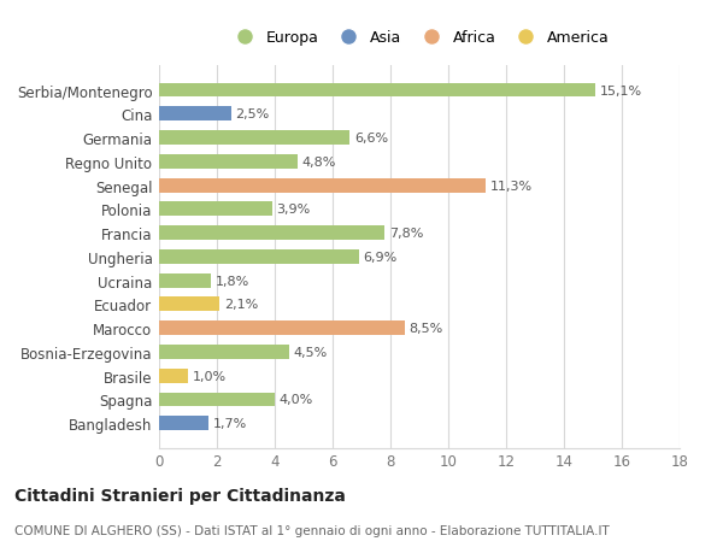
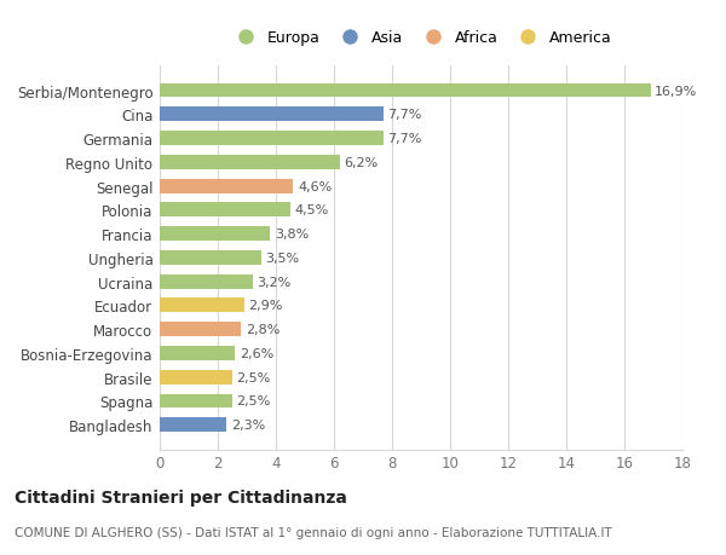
Serbia/Montenegro: 15,1% -> 16,9%
Cina: 2,5% -> 7,7%
Germania: 6,6% -> 7,7%
Regno Unito: 4,8% -> 6,2%
Senegal: 11,3% -> 4,6%
Polonia: 3,9% -> 4,5%
Francia: 7,8% -> 3,8%
Ungheria: 6,9% -> 3,5%
Ucraina: 1,8% -> 3,2%
Ecuador: 2,1% -> 2,9%
Marocco: 8,5% -> 2,8%
Bosnia-Erzegovina: 4,5% -> 2,6%
Brasile: 1,0% -> 2,5%
Spagna: 4,0% -> 2,5%
Bangladesh: 1,7% -> 2,3%
